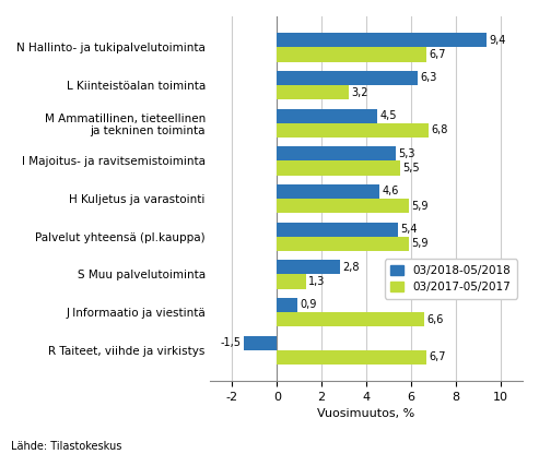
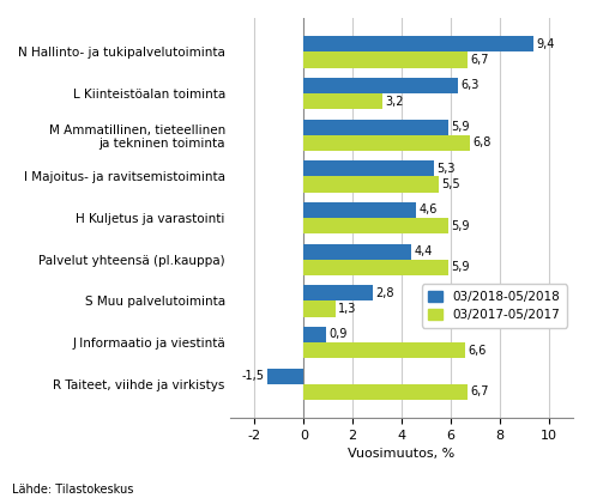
03/2018-05/2018/M Ammatillinen, tieteellinen ja tekninen toiminta: 4,5 -> 5,9
03/2018-05/2018/Palvelut yhteensä (pl.kauppa): 5,4 -> 4,4
